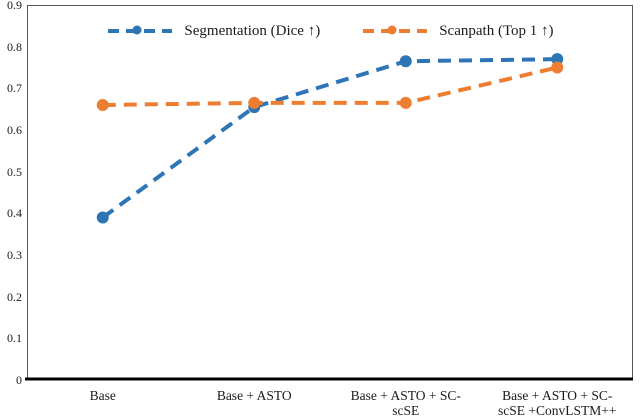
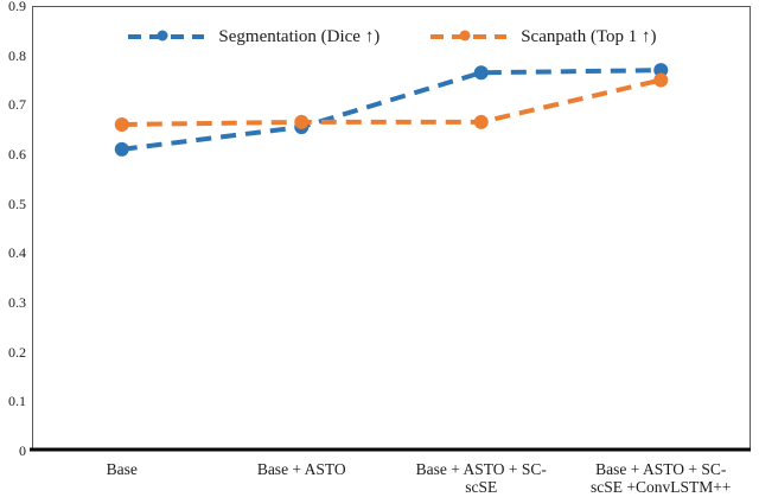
Segmentation (Dice ↑)/Base: 0.39 -> 0.61
